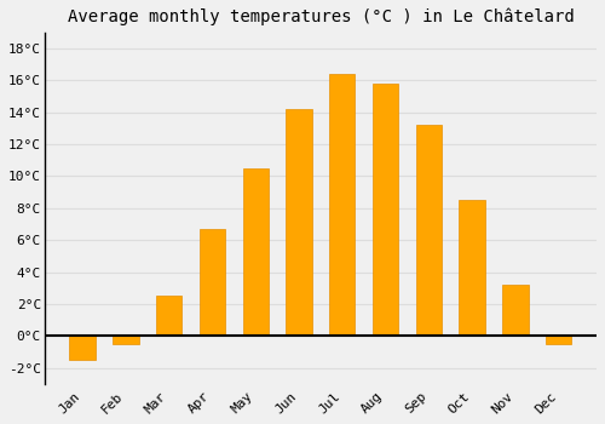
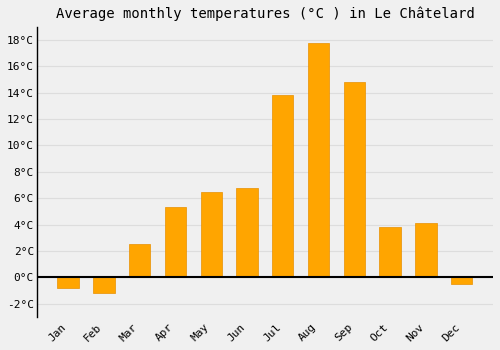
Jan: -1.5°C -> -0.8°C
Feb: -0.5°C -> -1.2°C
Apr: 6.7°C -> 5.3°C
May: 10.5°C -> 6.5°C
Jun: 14.2°C -> 6.8°C
Jul: 16.4°C -> 13.8°C
Aug: 15.8°C -> 17.8°C
Sep: 13.2°C -> 14.8°C
Oct: 8.5°C -> 3.8°C
Nov: 3.2°C -> 4.1°C
